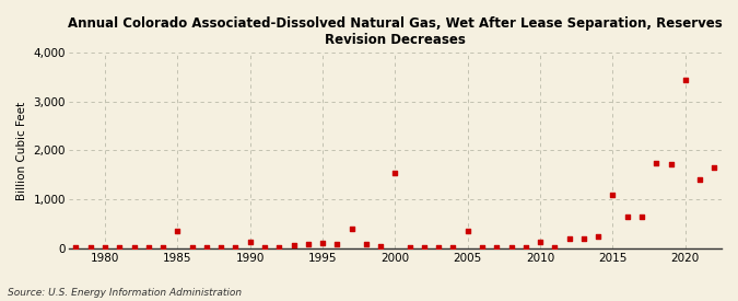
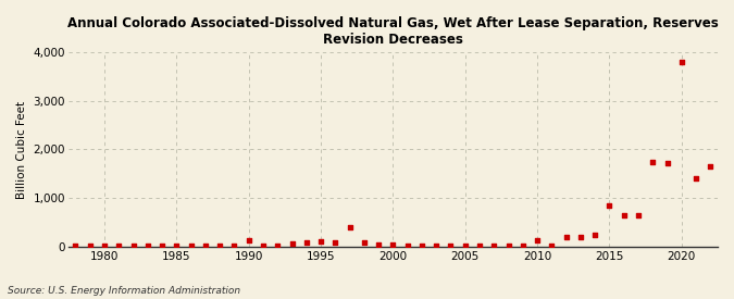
1985: 350 -> 10
2000: 1,550 -> 30
2005: 350 -> 10
2015: 1,100 -> 850
2020: 3,450 -> 3,800
